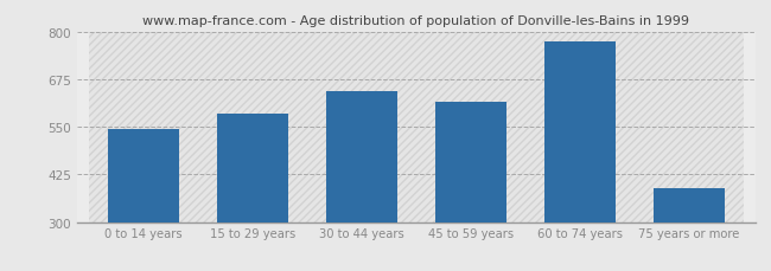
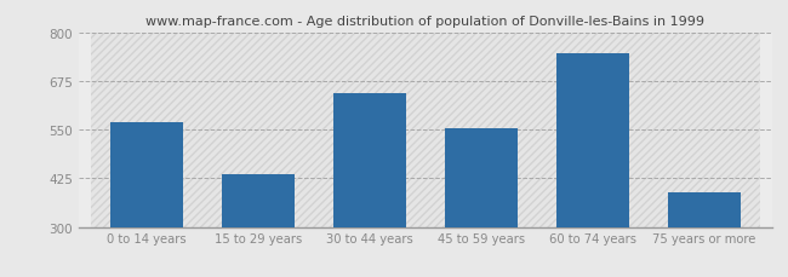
0 to 14 years: 545 -> 570
15 to 29 years: 585 -> 435
45 to 59 years: 615 -> 553
60 to 74 years: 775 -> 745
